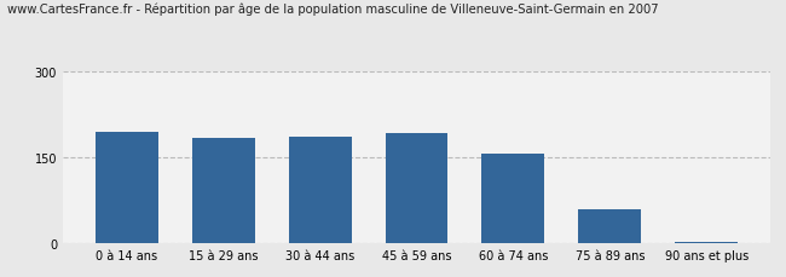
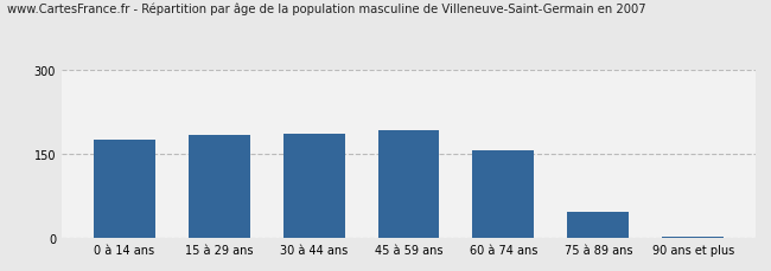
0 à 14 ans: 195 -> 175
75 à 89 ans: 60 -> 48
